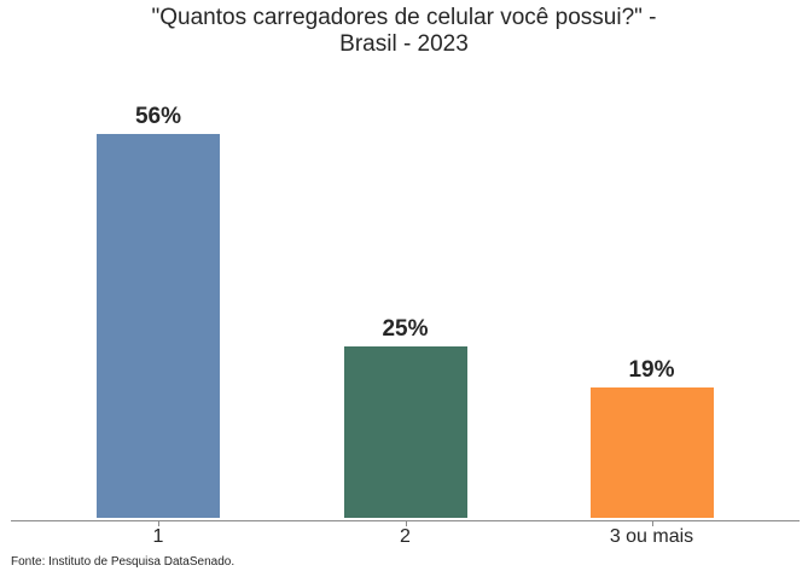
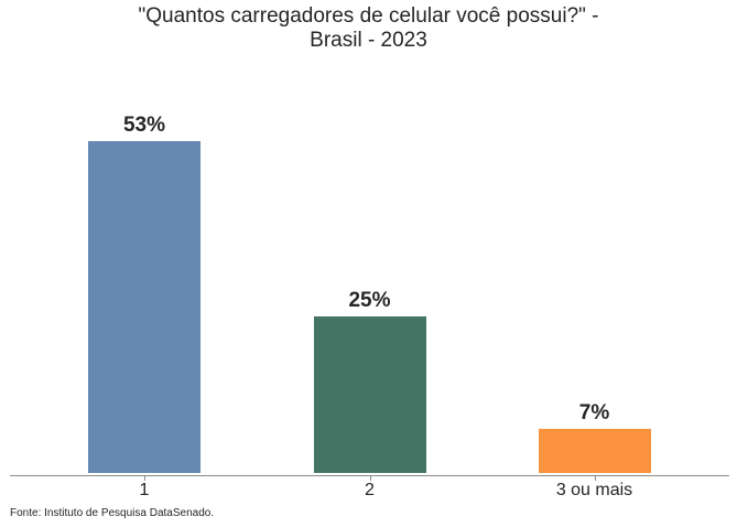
1: 56% -> 53%
3 ou mais: 19% -> 7%
